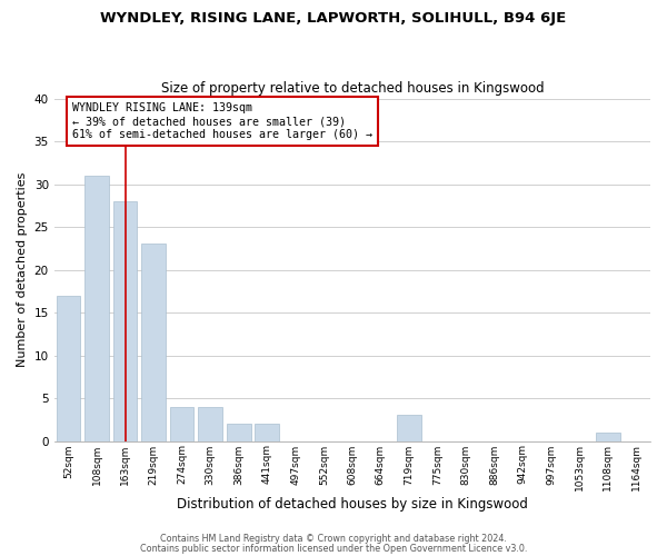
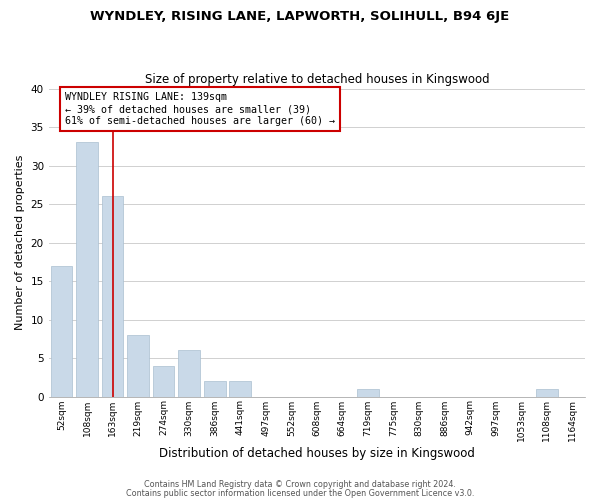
108sqm: 31 -> 33
163sqm: 28 -> 26
219sqm: 23 -> 8
330sqm: 4 -> 6
719sqm: 3 -> 1
